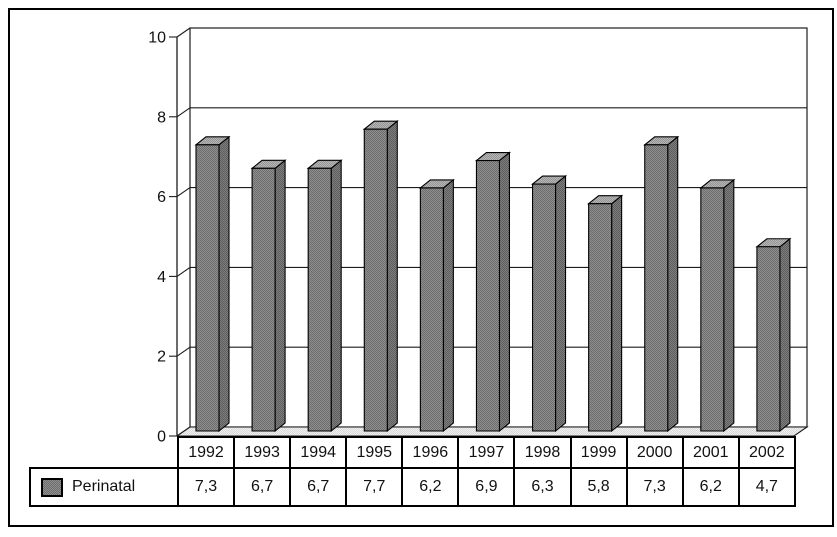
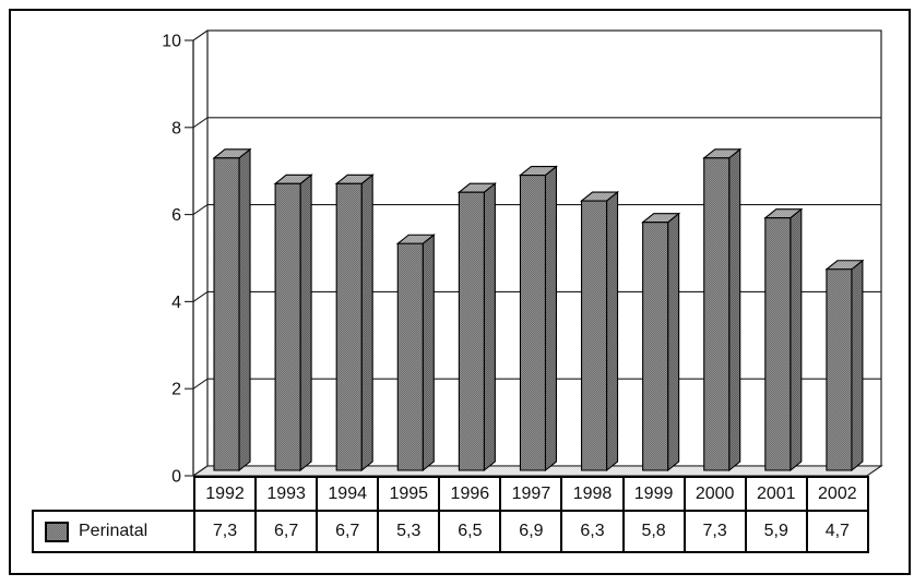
1995: 7,7 -> 5,3
1996: 6,2 -> 6,5
2001: 6,2 -> 5,9
